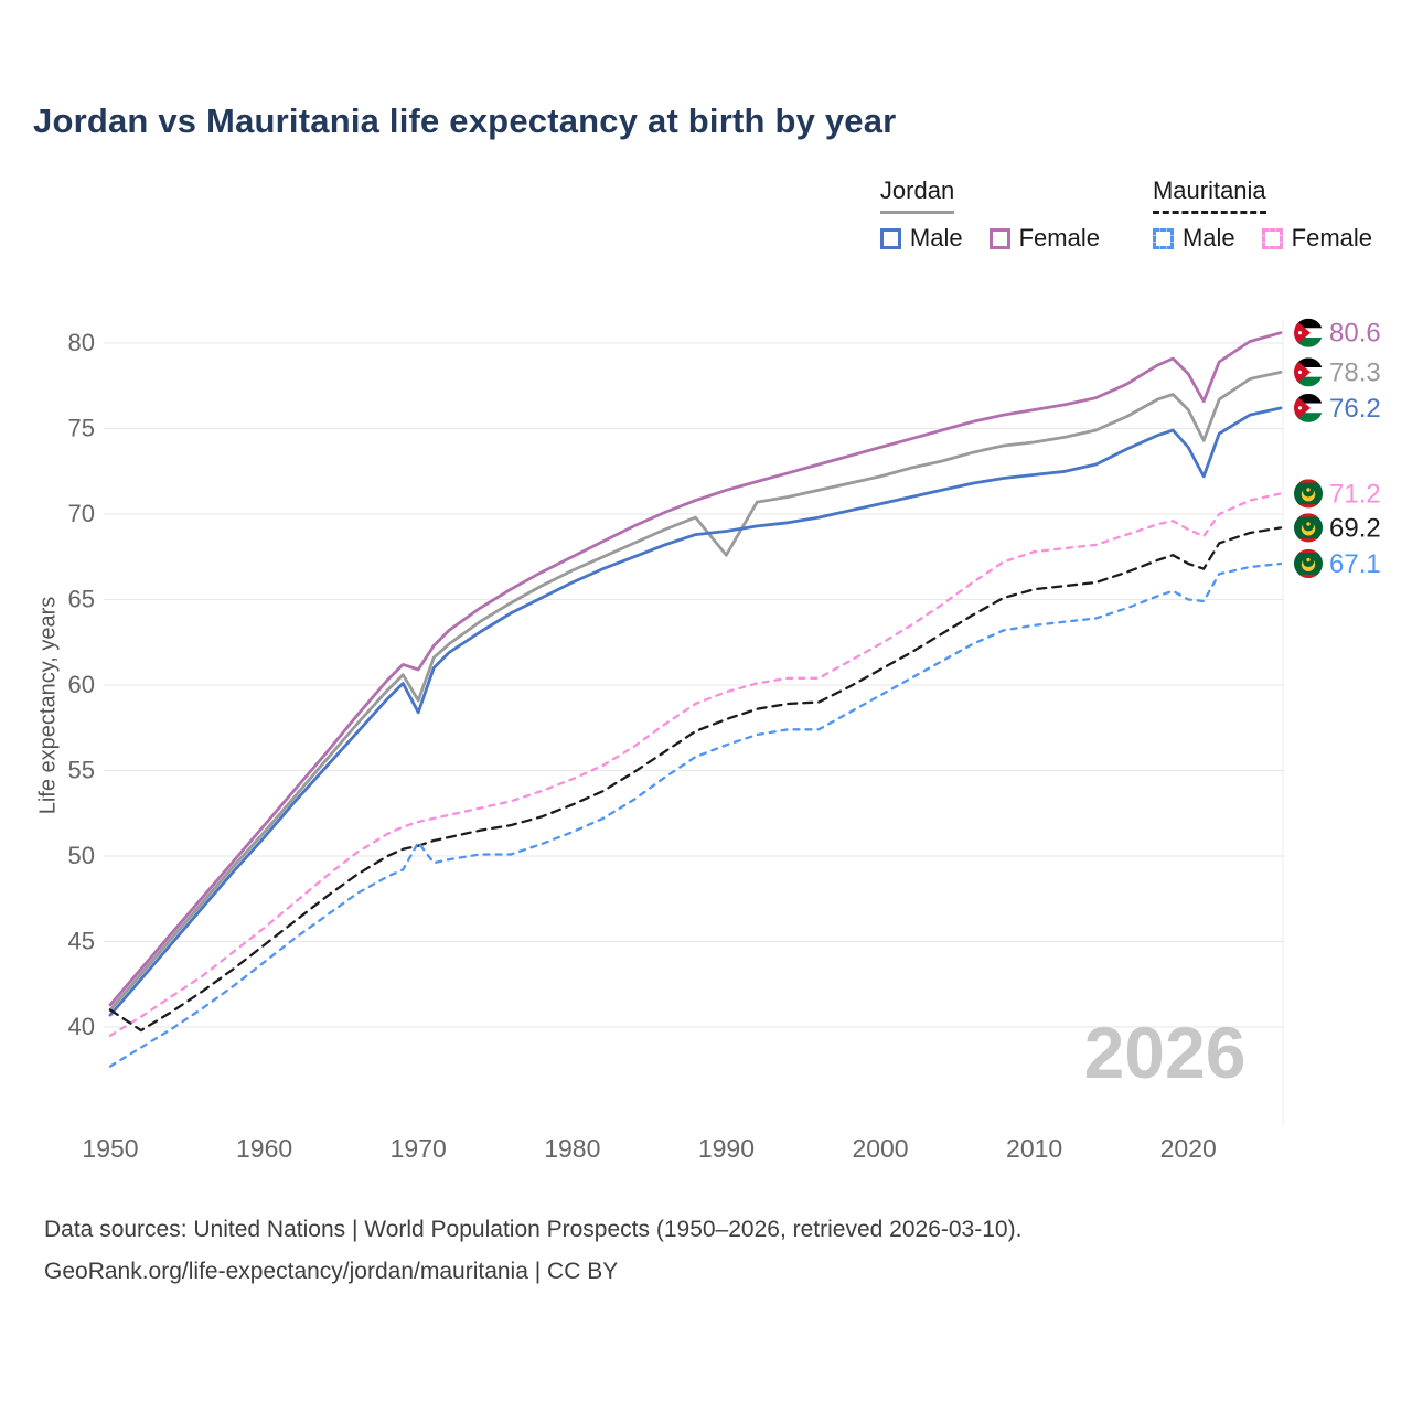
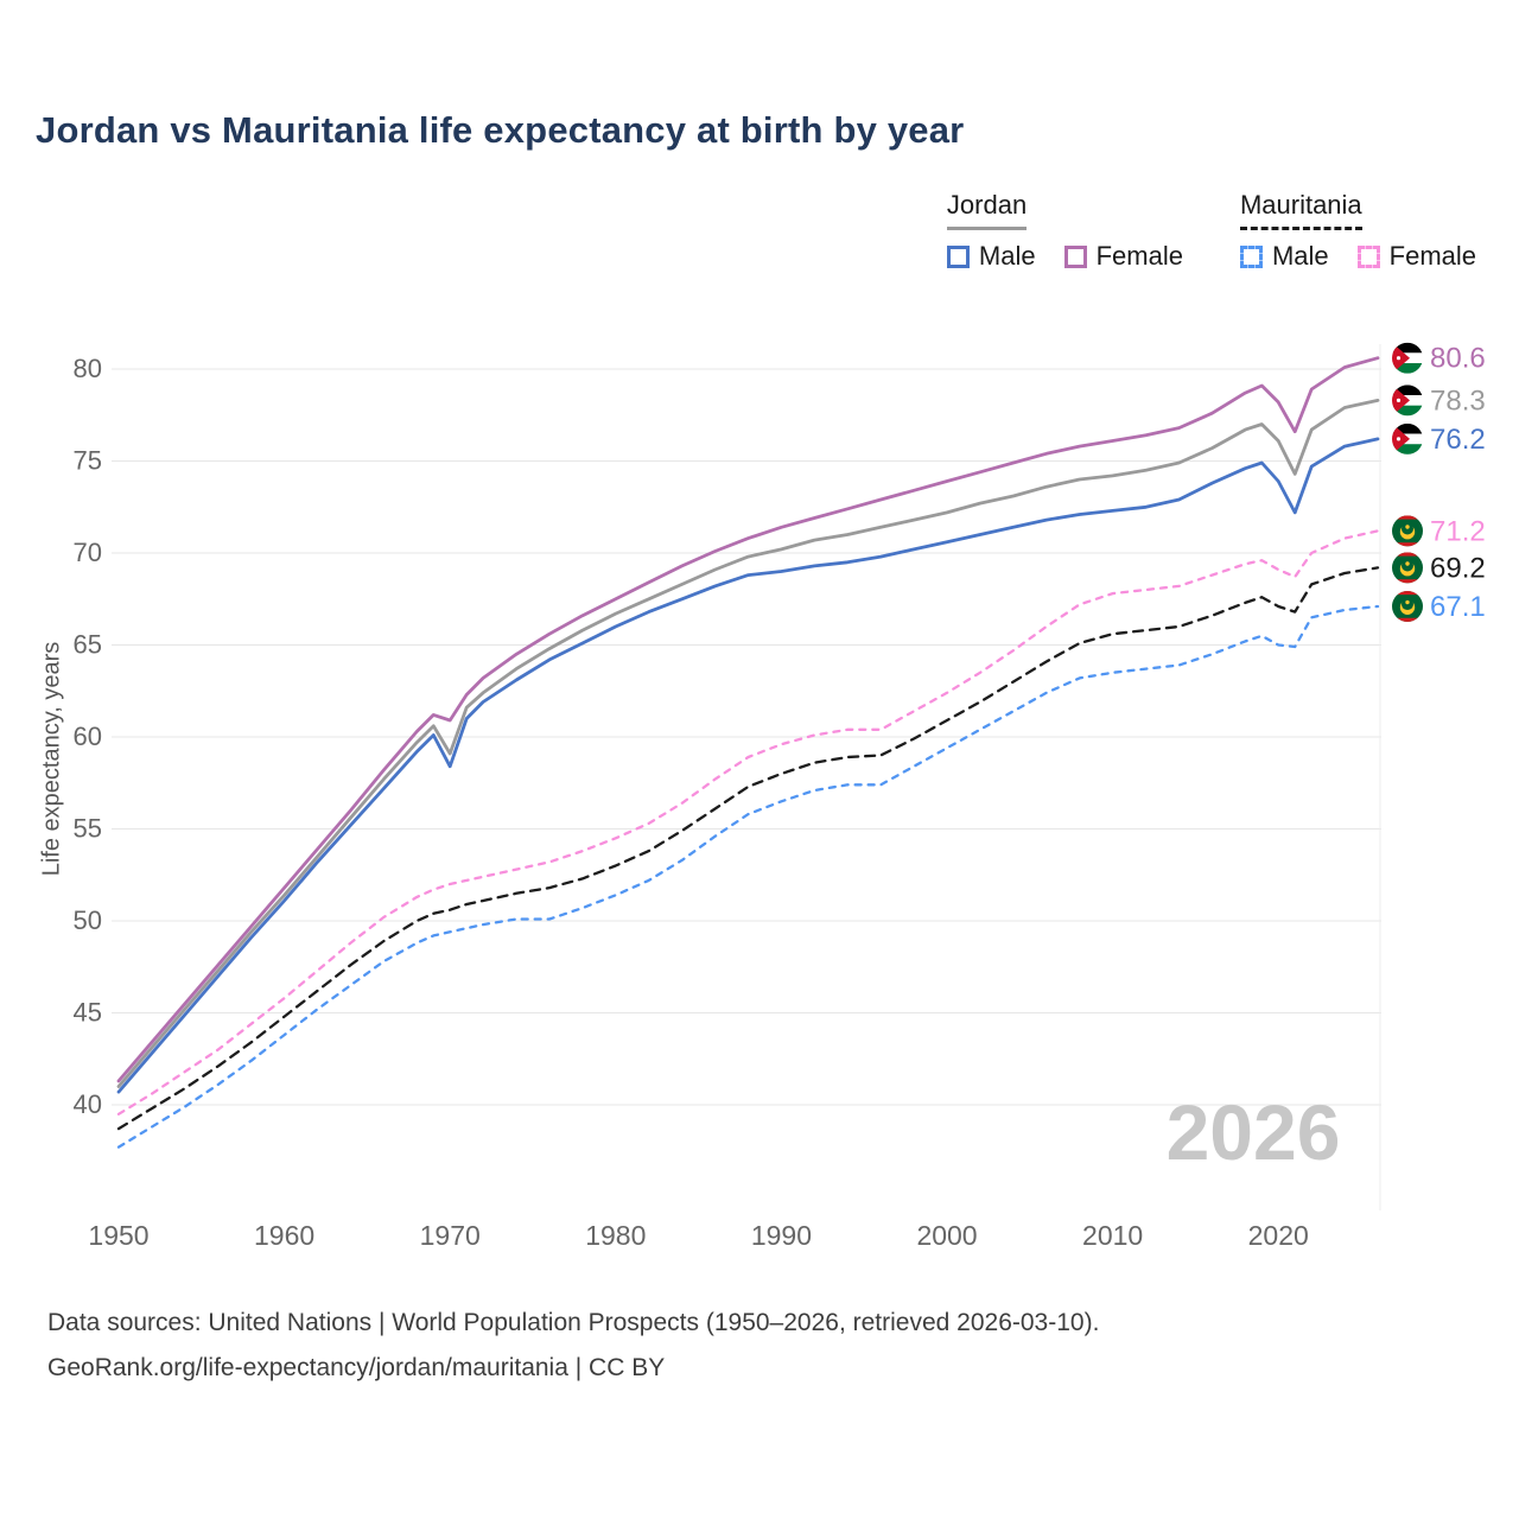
Mauritania/1950: 41.0 -> 38.7
Mauritania Male/1970: 50.8 -> 49.4
Jordan/1990: 67.6 -> 70.2
